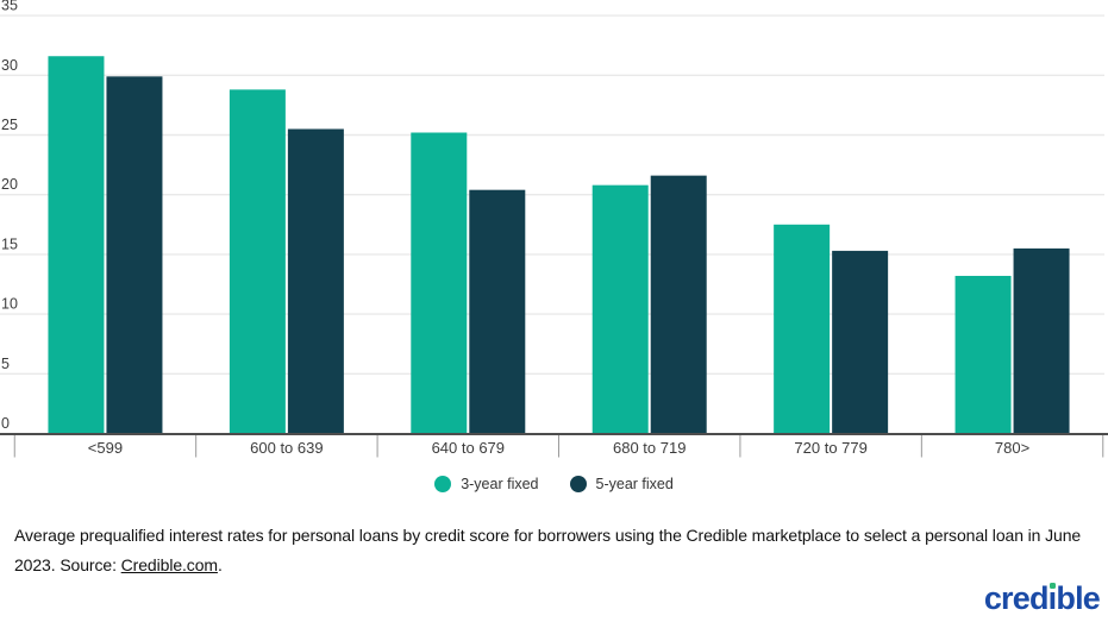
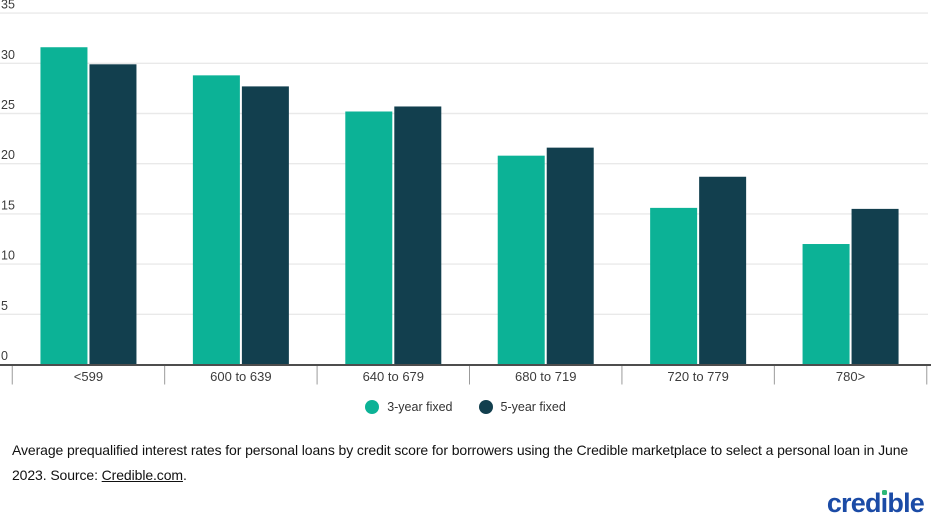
5-year fixed/600 to 639: 25.5 -> 27.7
5-year fixed/640 to 679: 20.4 -> 25.7
3-year fixed/720 to 779: 17.5 -> 15.6
5-year fixed/720 to 779: 15.3 -> 18.7
3-year fixed/780>: 13.2 -> 12.0
